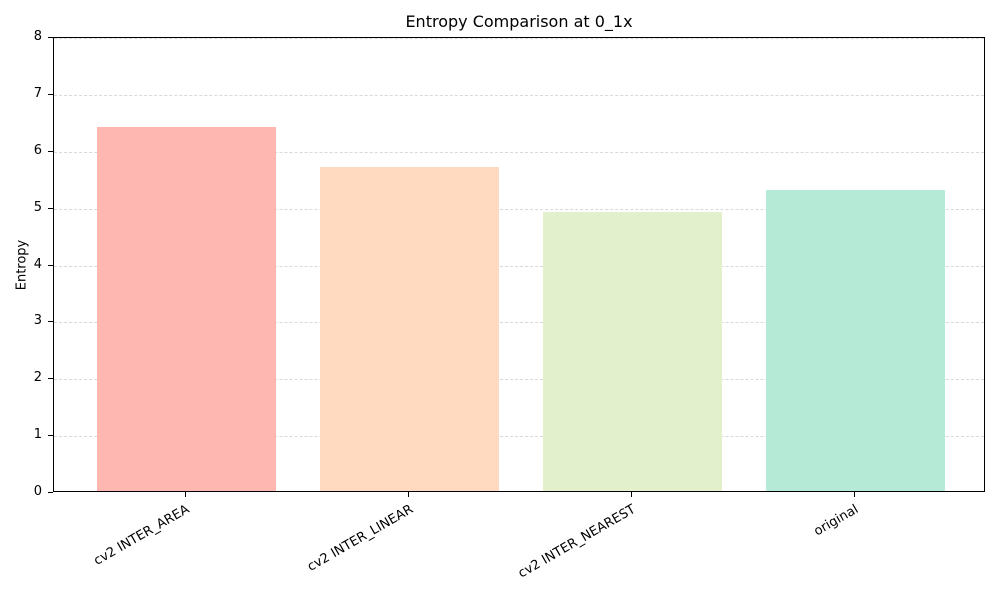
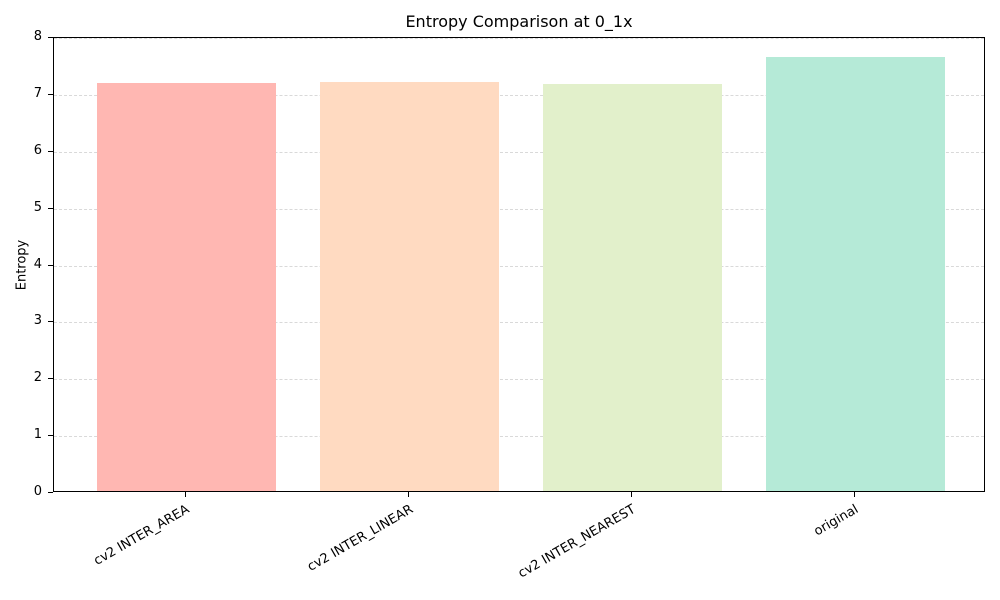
cv2 INTER_AREA: 6.4 -> 7.2
cv2 INTER_LINEAR: 5.7 -> 7.2
cv2 INTER_NEAREST: 4.9 -> 7.2
original: 5.3 -> 7.6
